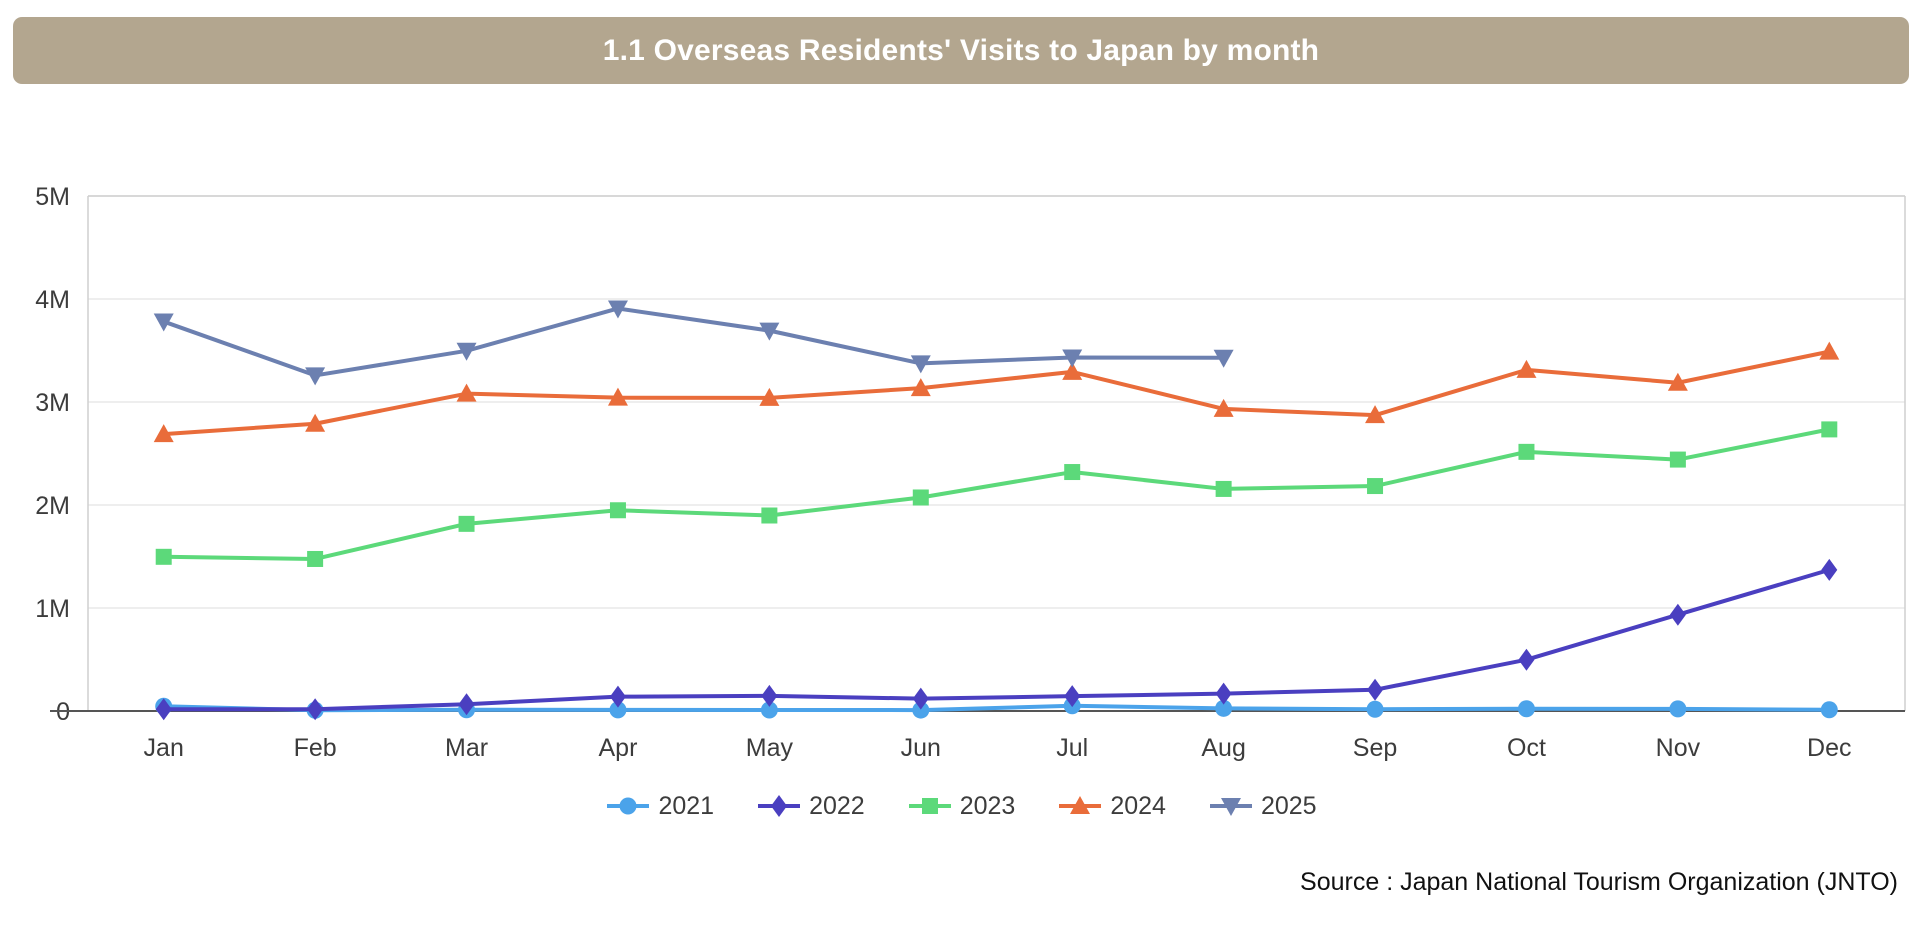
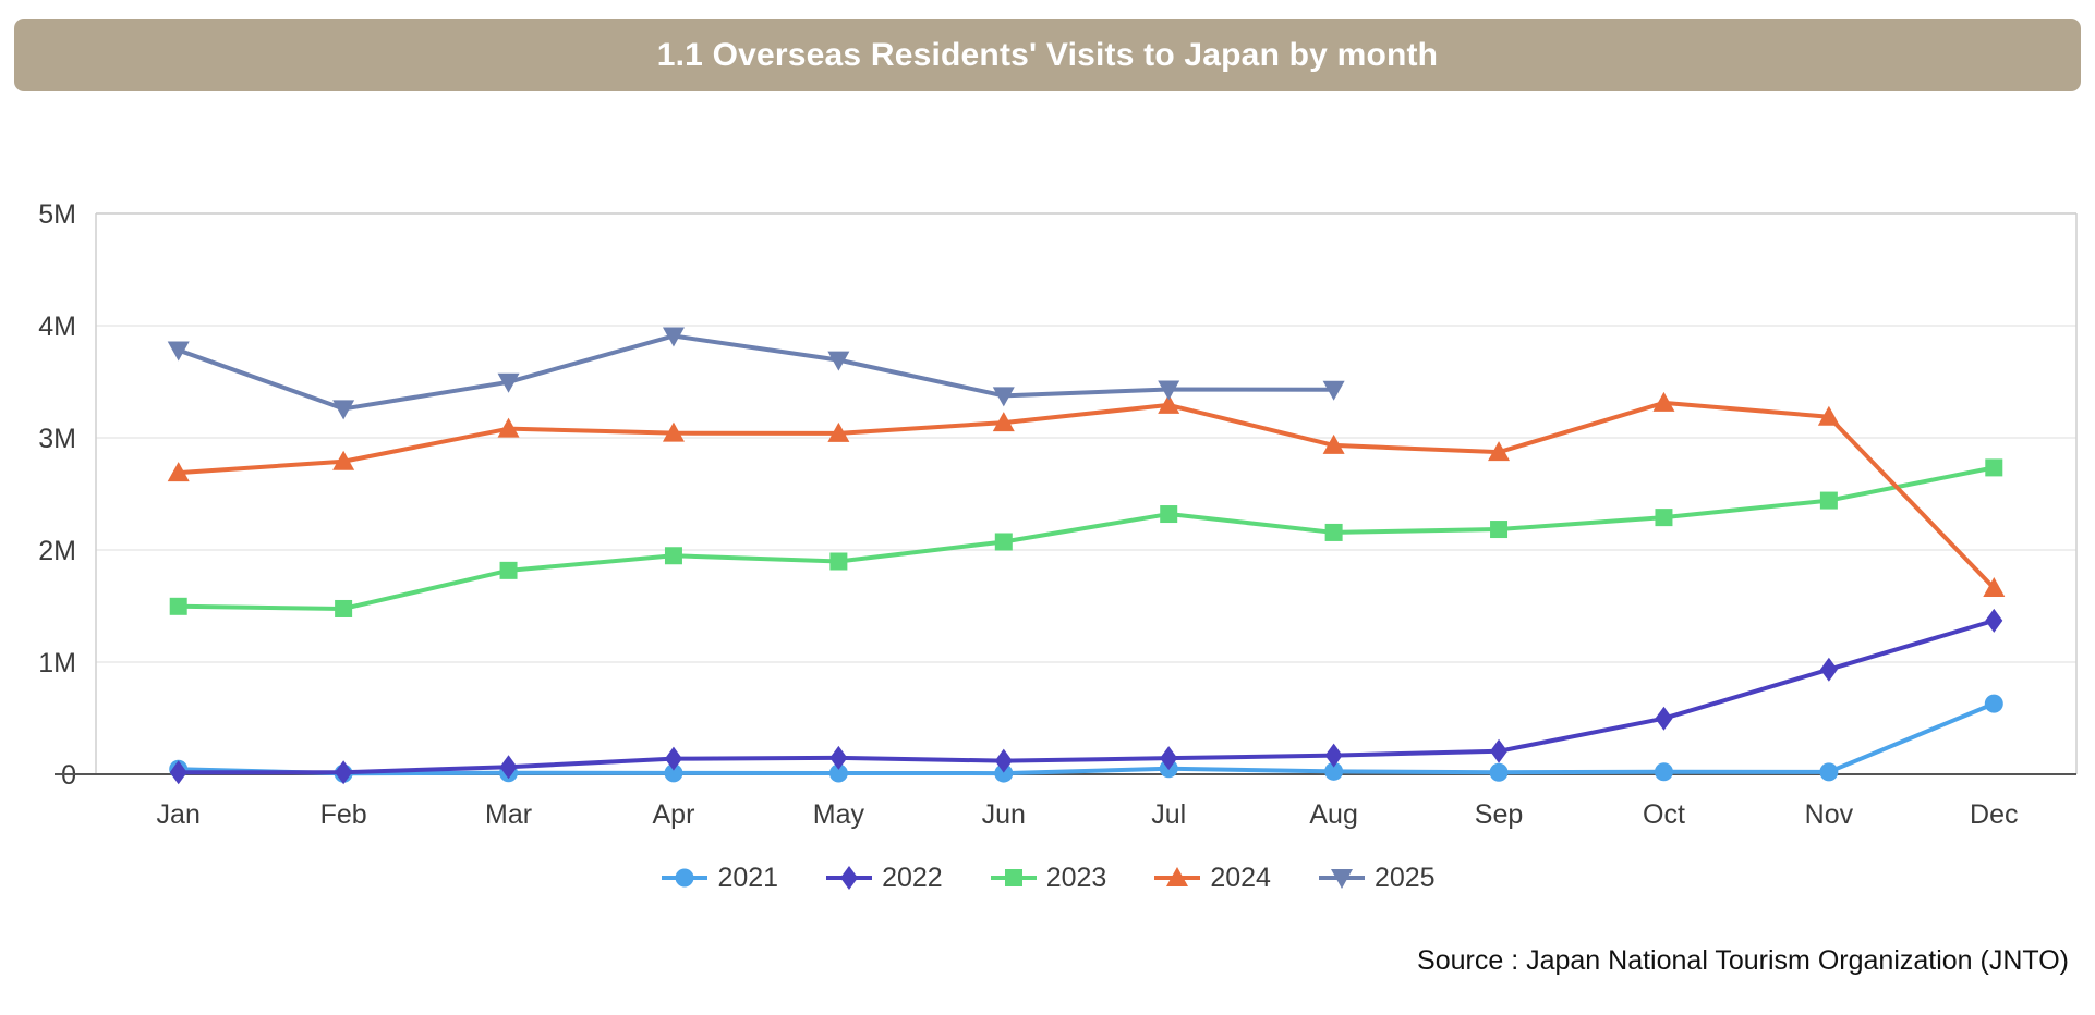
2023/Oct: 2.52M -> 2.29M
2021/Dec: 0.01M -> 0.63M
2024/Dec: 3.49M -> 1.66M
